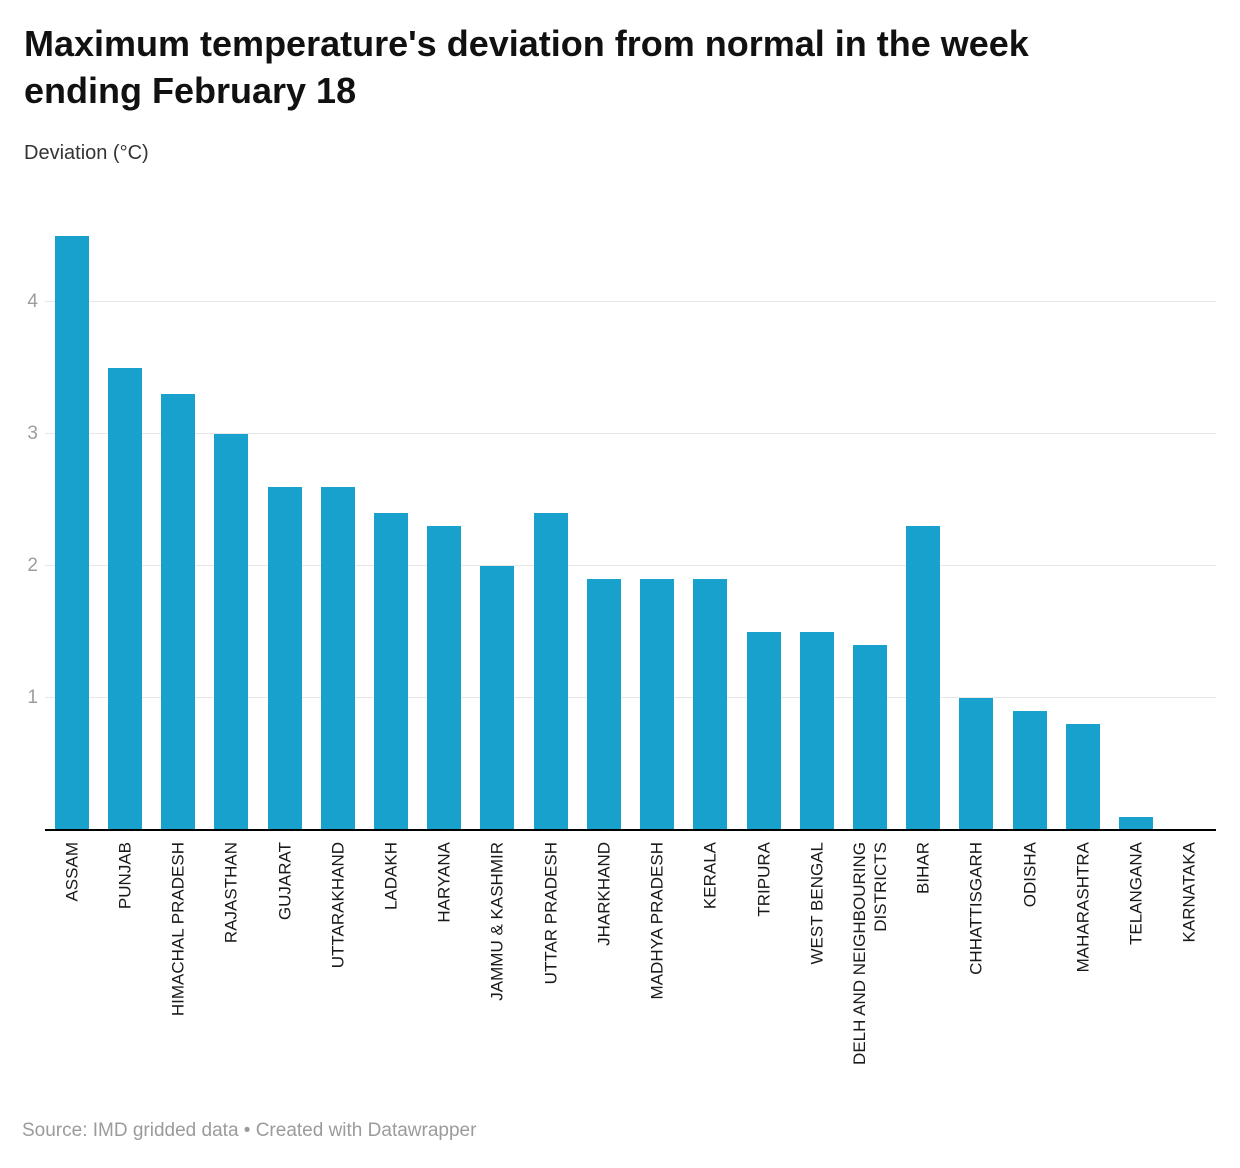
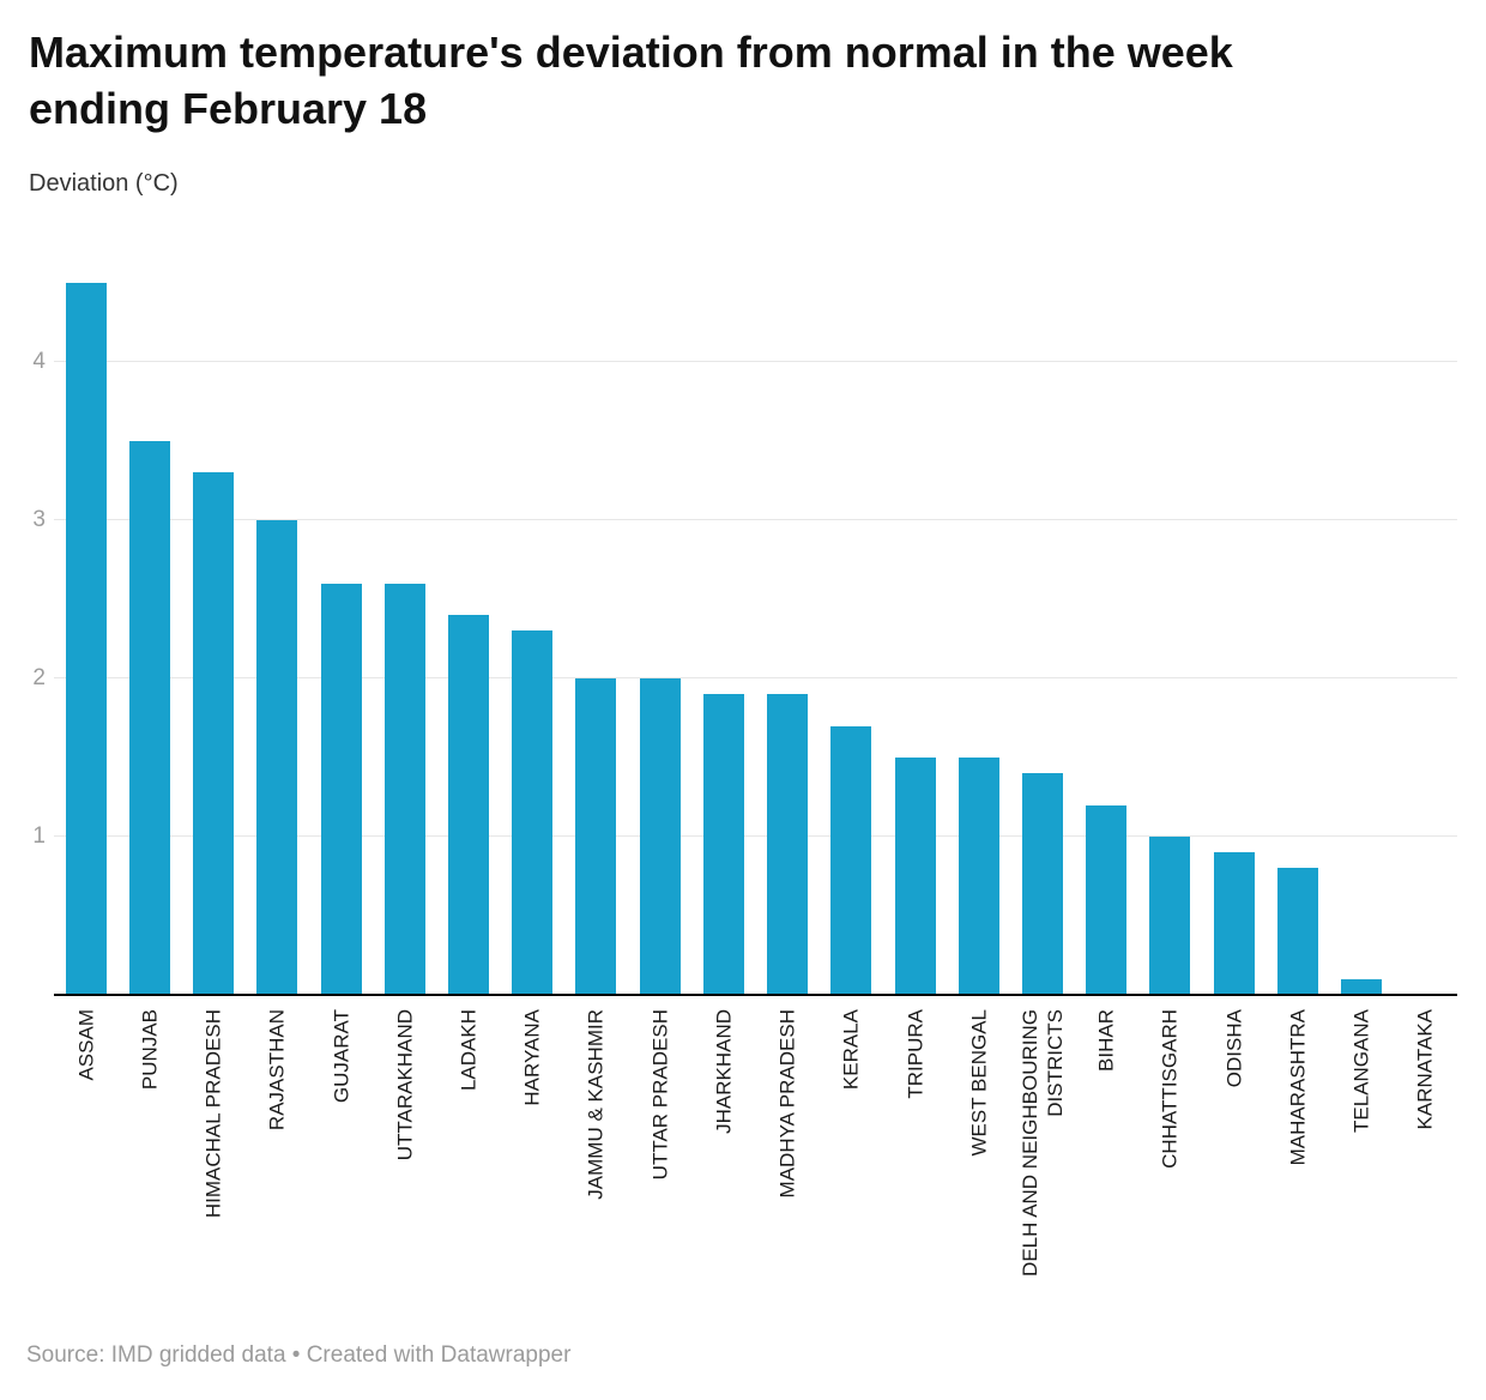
UTTAR PRADESH: 2.4 -> 2.0
KERALA: 1.9 -> 1.7
BIHAR: 2.3 -> 1.2
